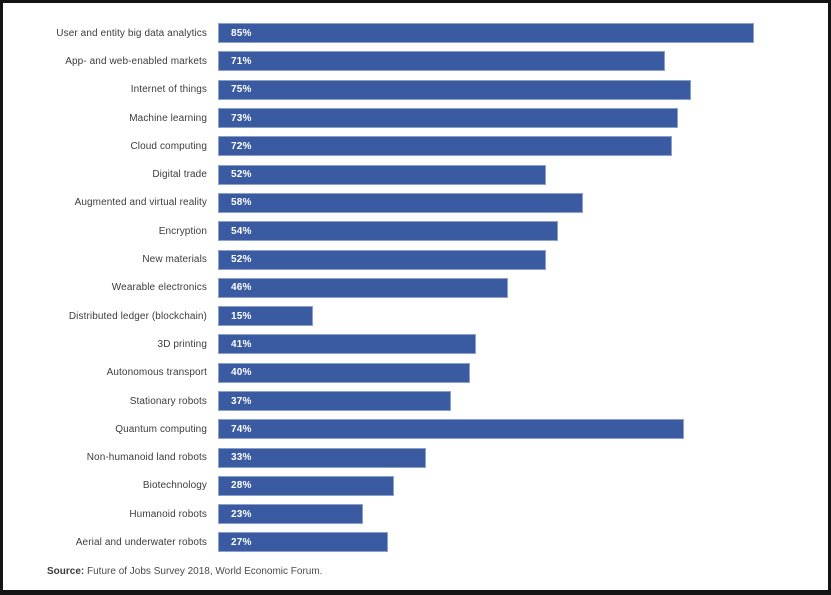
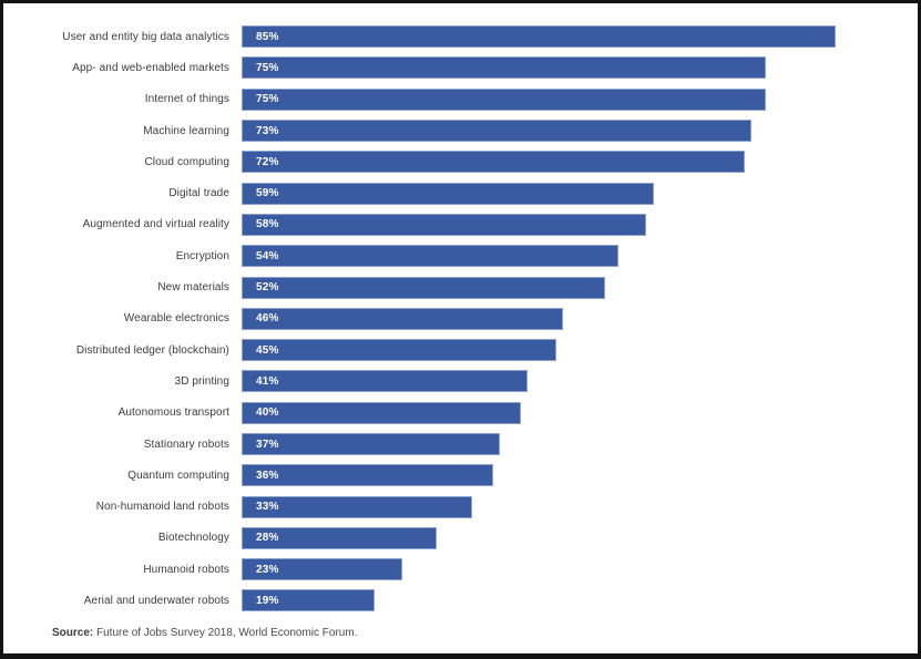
App- and web-enabled markets: 71% -> 75%
Digital trade: 52% -> 59%
Distributed ledger (blockchain): 15% -> 45%
Quantum computing: 74% -> 36%
Aerial and underwater robots: 27% -> 19%
